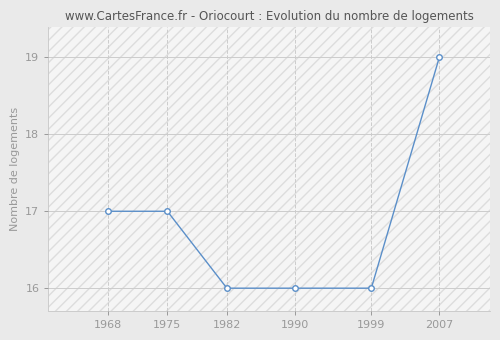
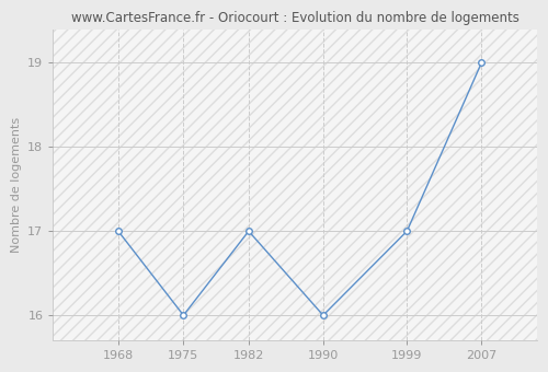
1975: 17 -> 16
1982: 16 -> 17
1999: 16 -> 17
